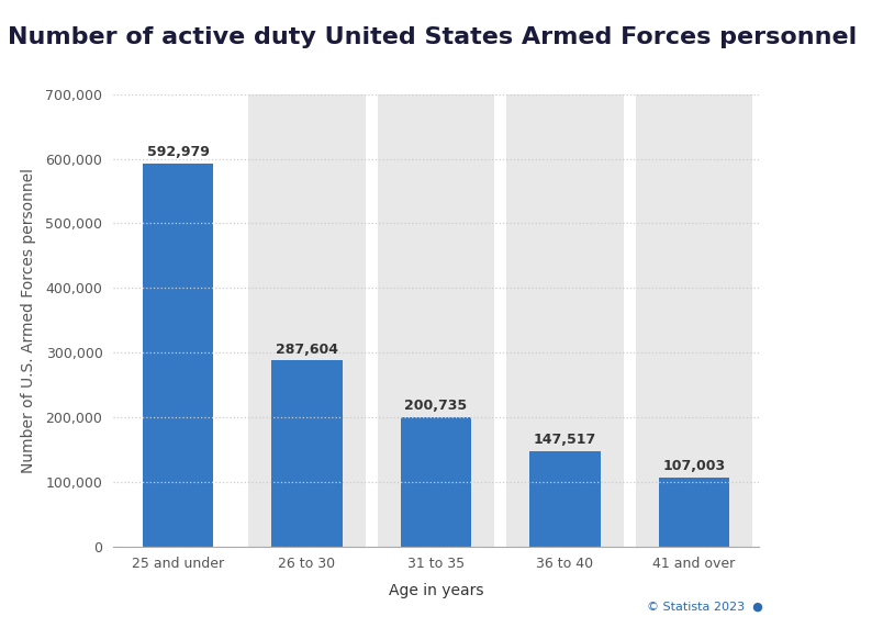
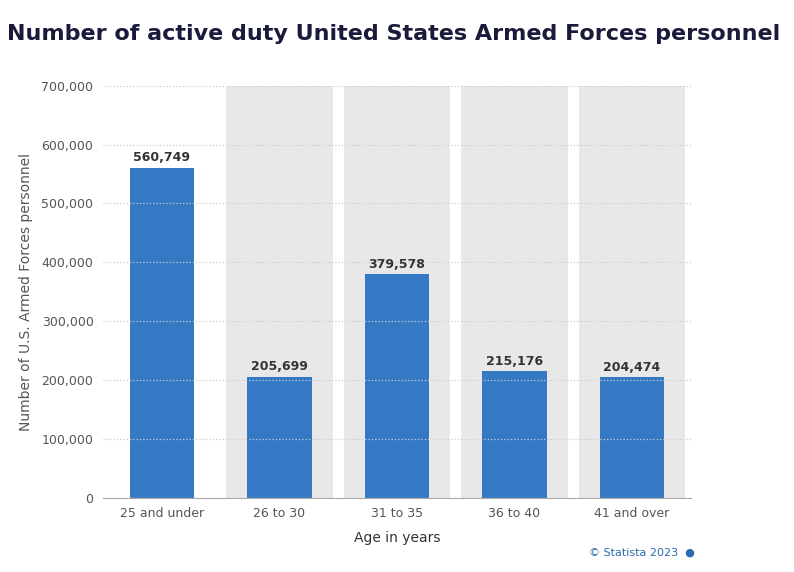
25 and under: 592,979 -> 560,749
26 to 30: 287,604 -> 205,699
31 to 35: 200,735 -> 379,578
36 to 40: 147,517 -> 215,176
41 and over: 107,003 -> 204,474
